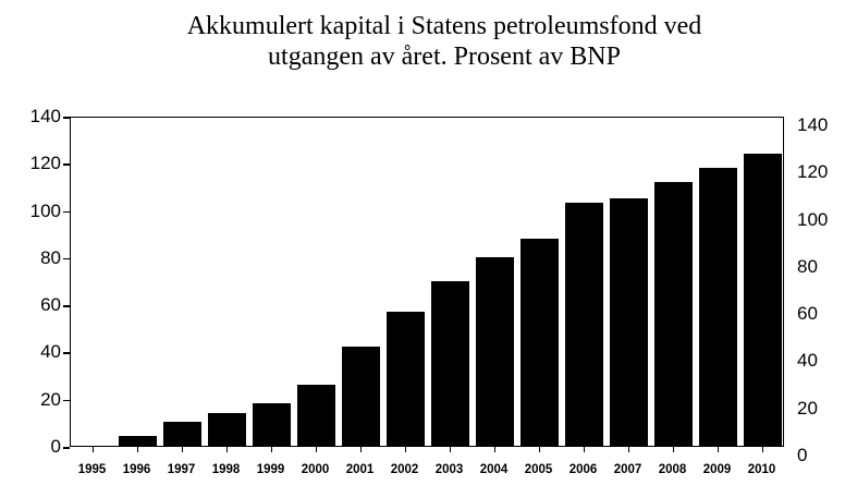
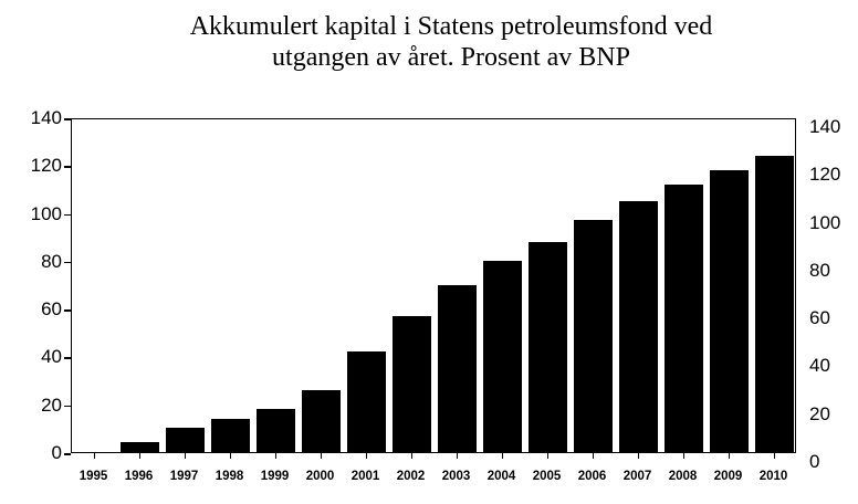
2006: 103 -> 97
